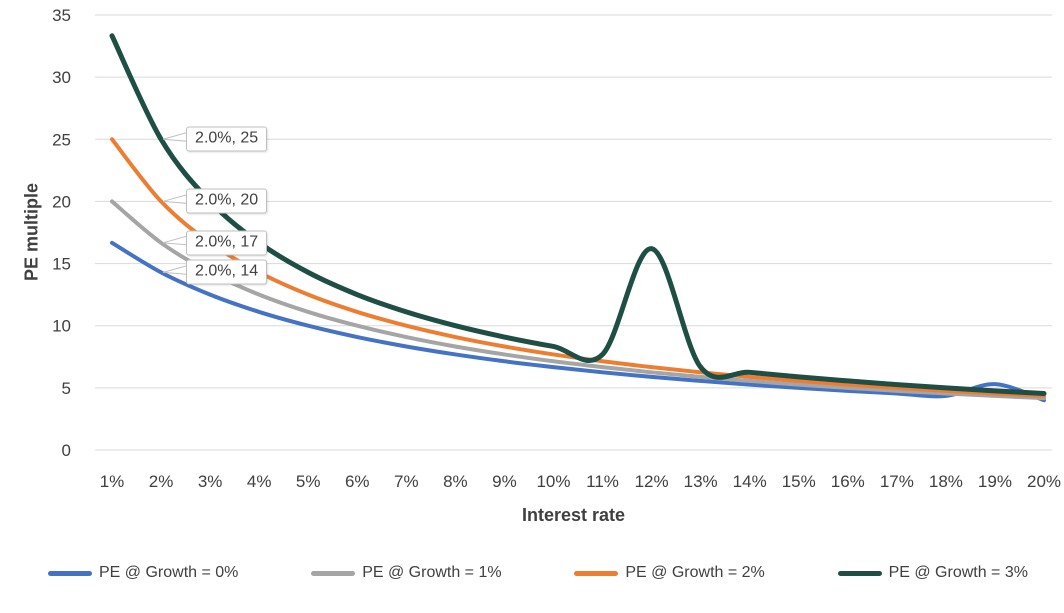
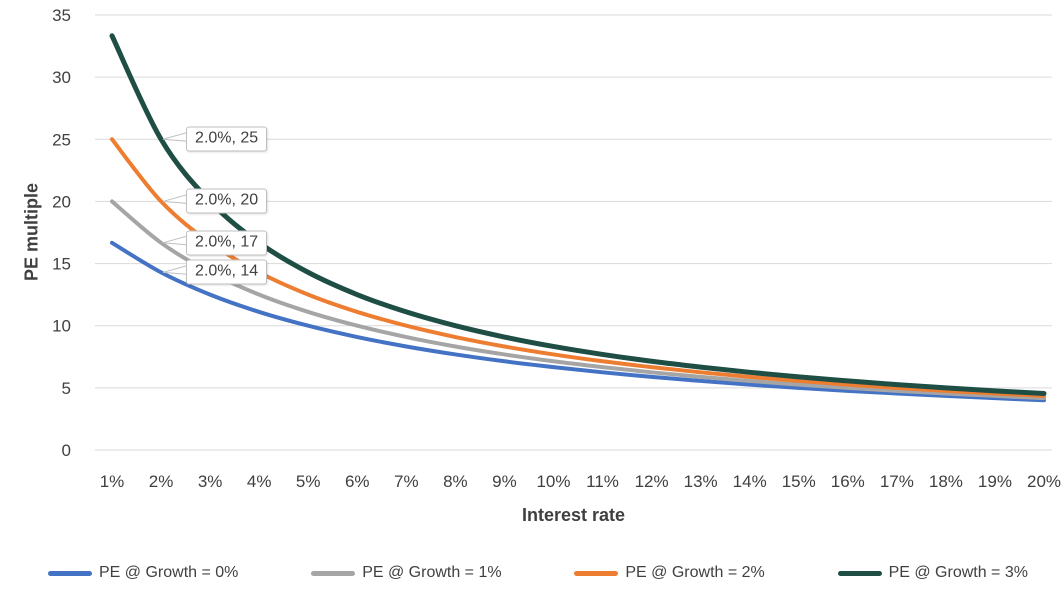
PE @ Growth = 3%/12%: 16.2 -> 7.1
PE @ Growth = 0%/19%: 5.3 -> 4.2
